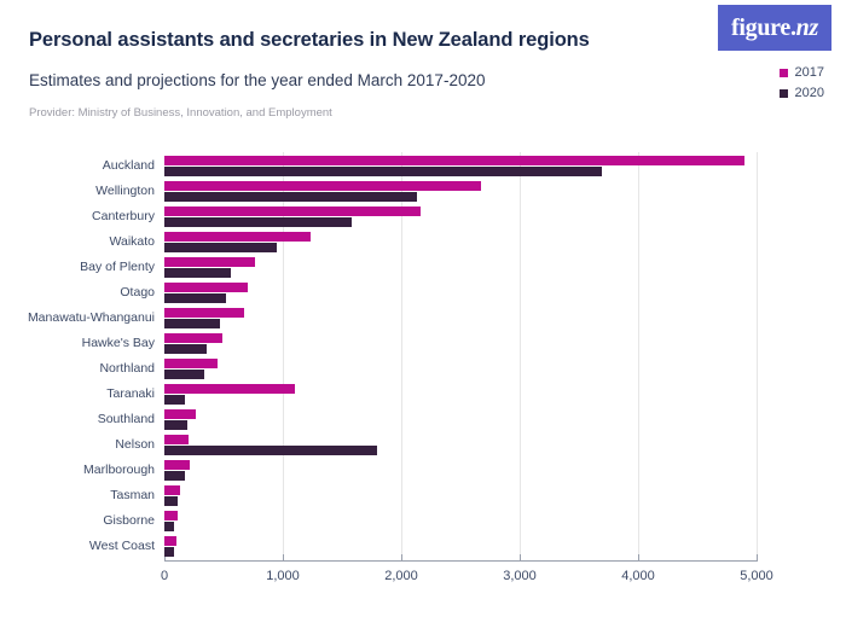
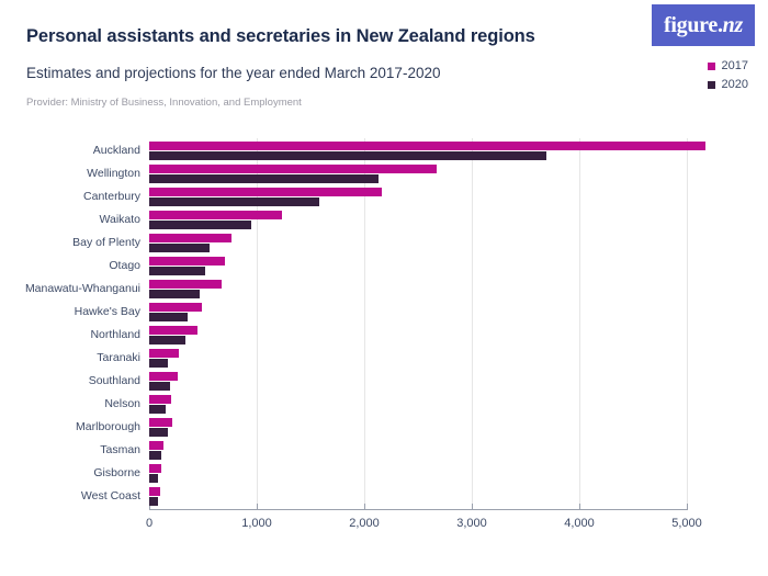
2017/Auckland: 4900 -> 5200
2017/Taranaki: 1100 -> 300
2020/Nelson: 1800 -> 200
